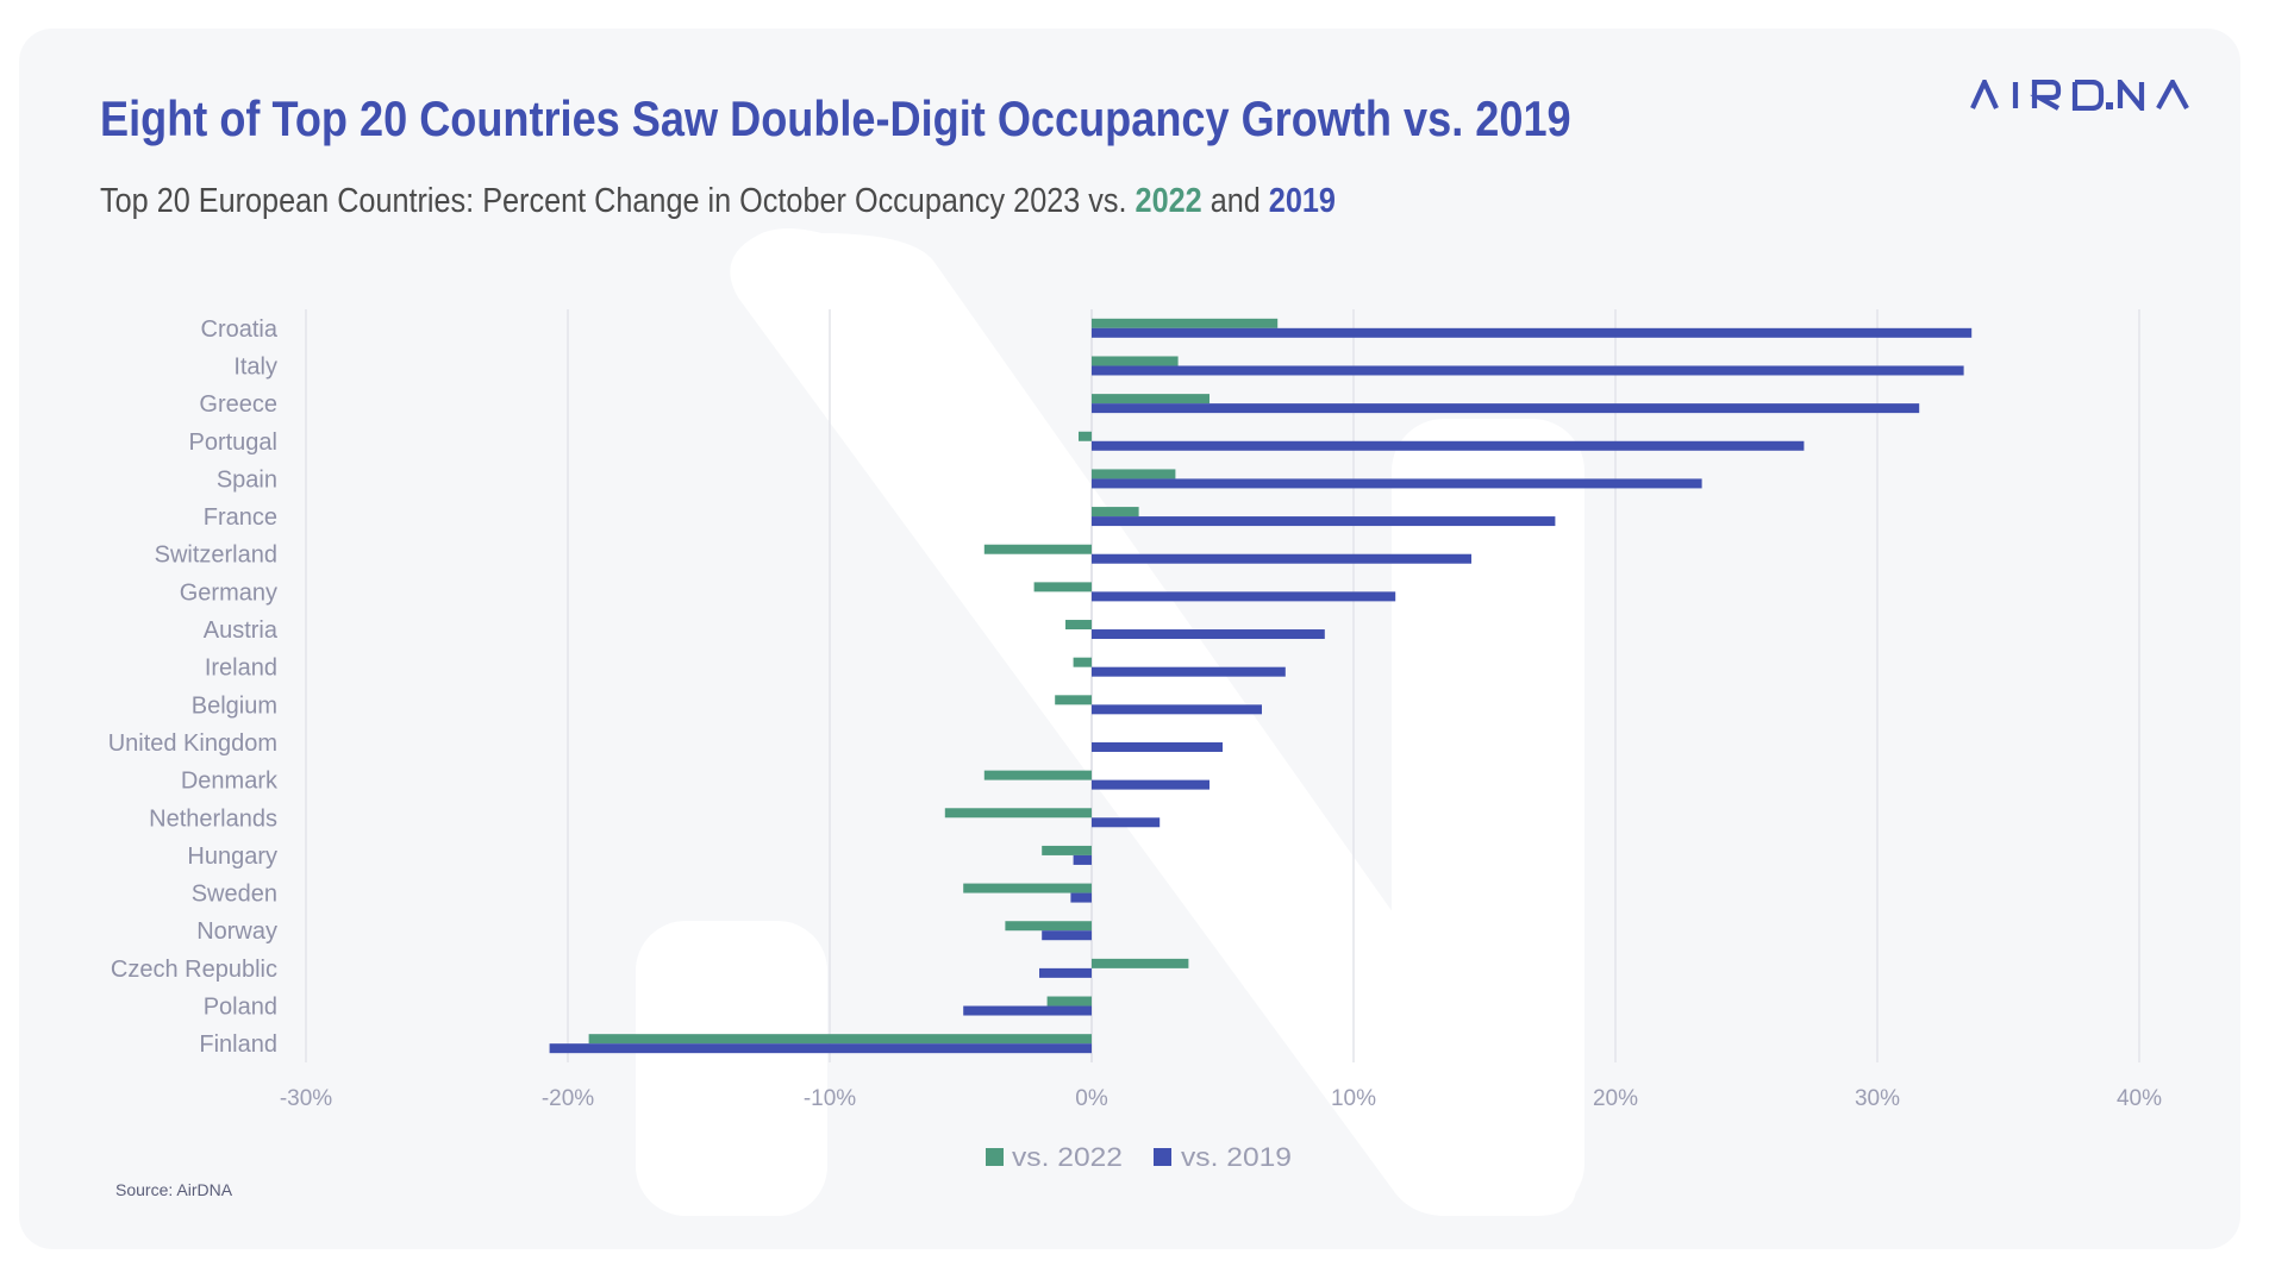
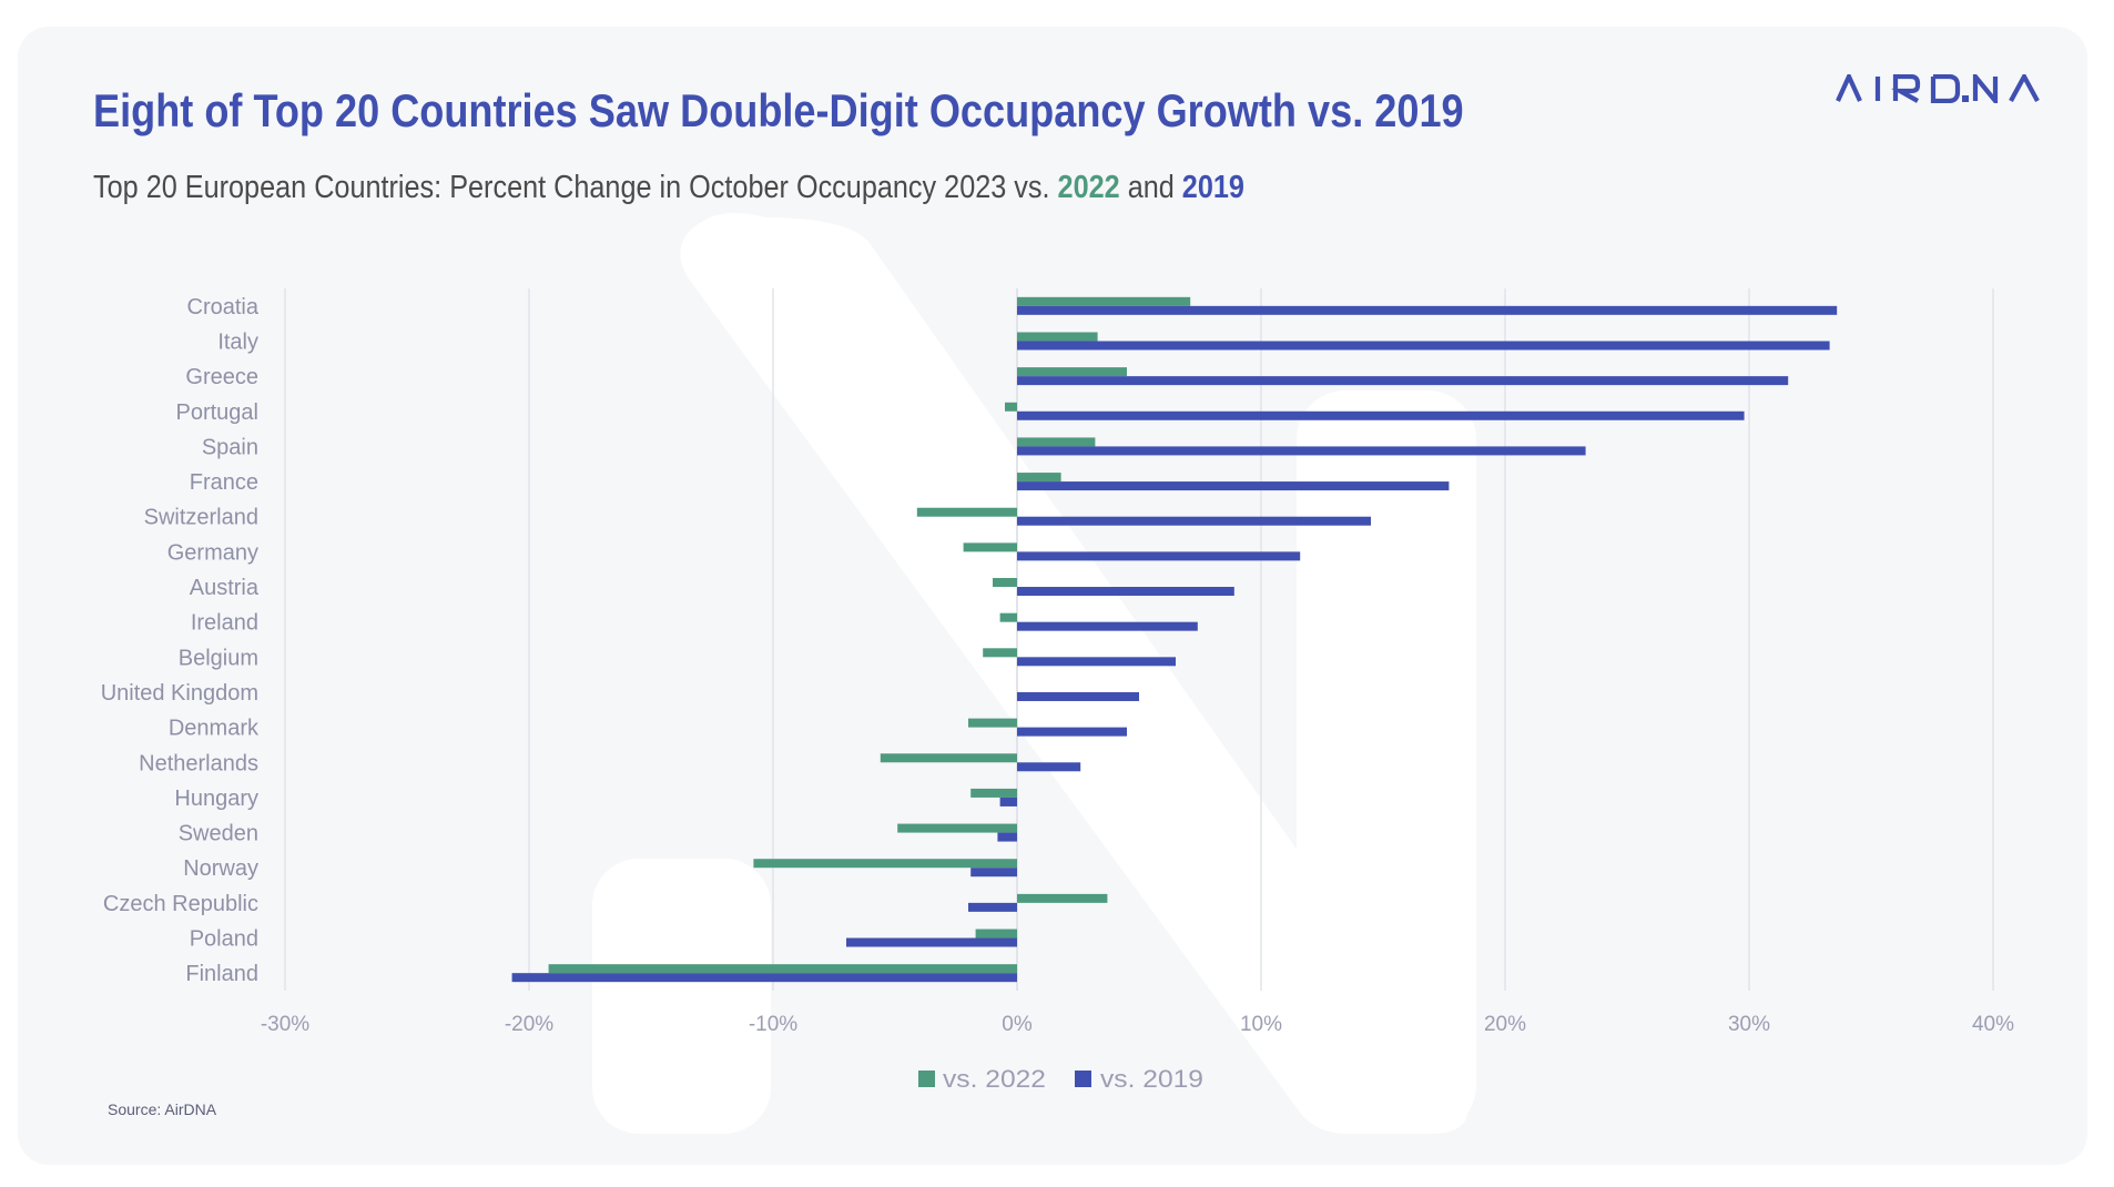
vs. 2019/Portugal: 27.2% -> 29.8%
vs. 2022/Denmark: -4.1% -> -2.0%
vs. 2022/Norway: -3.3% -> -10.8%
vs. 2019/Poland: -4.9% -> -7.0%
